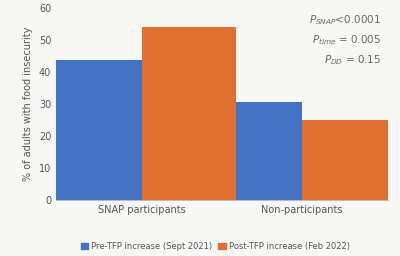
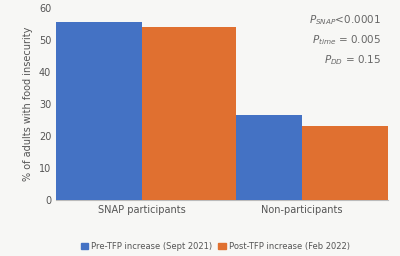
Pre-TFP increase (Sept 2021)/SNAP participants: 43.5 -> 55.5
Pre-TFP increase (Sept 2021)/Non-participants: 30.5 -> 26.5
Post-TFP increase (Feb 2022)/Non-participants: 25 -> 23
